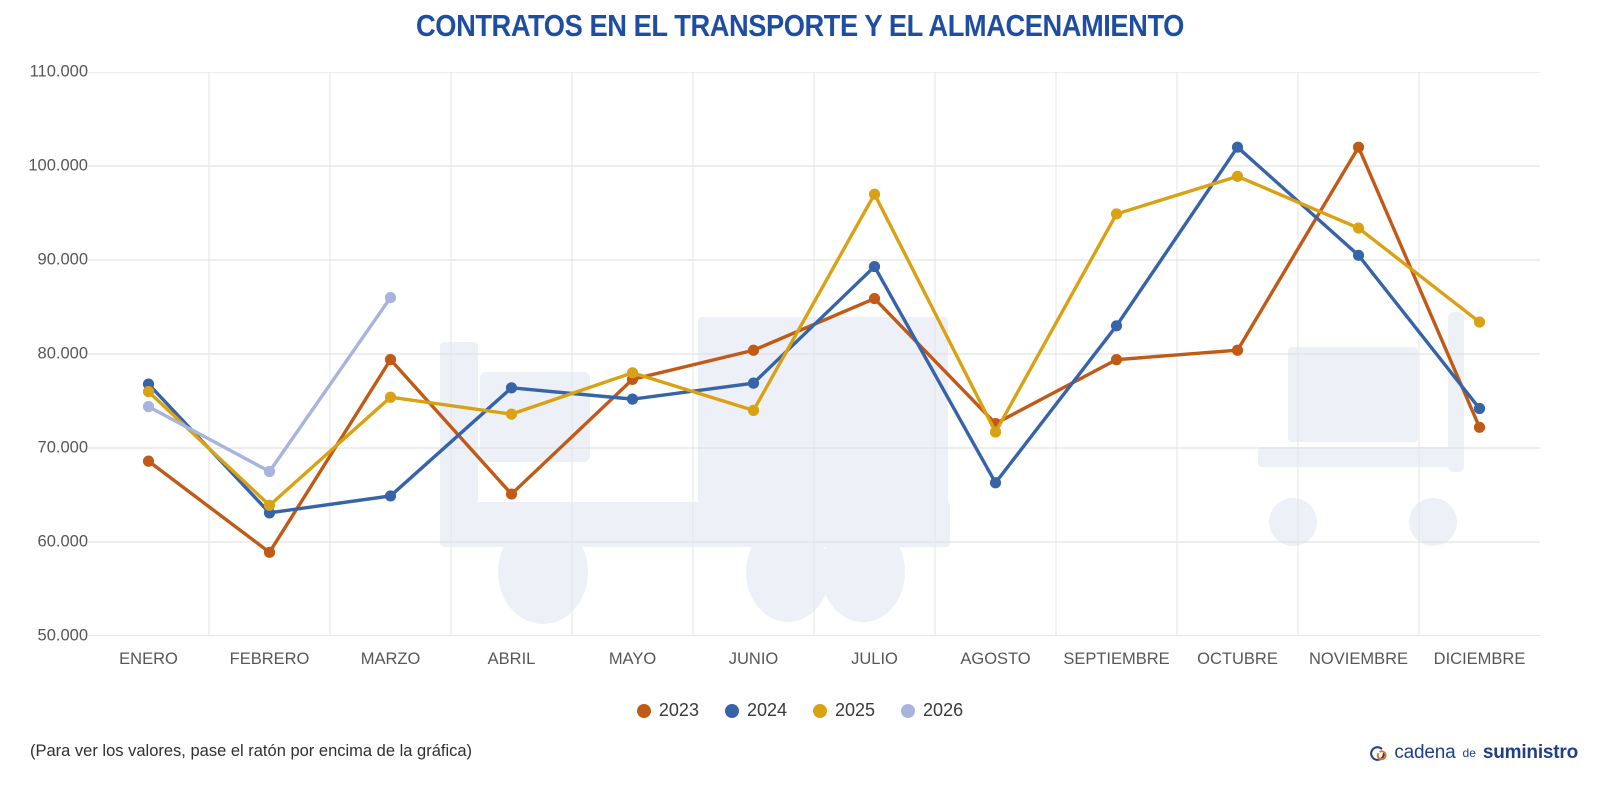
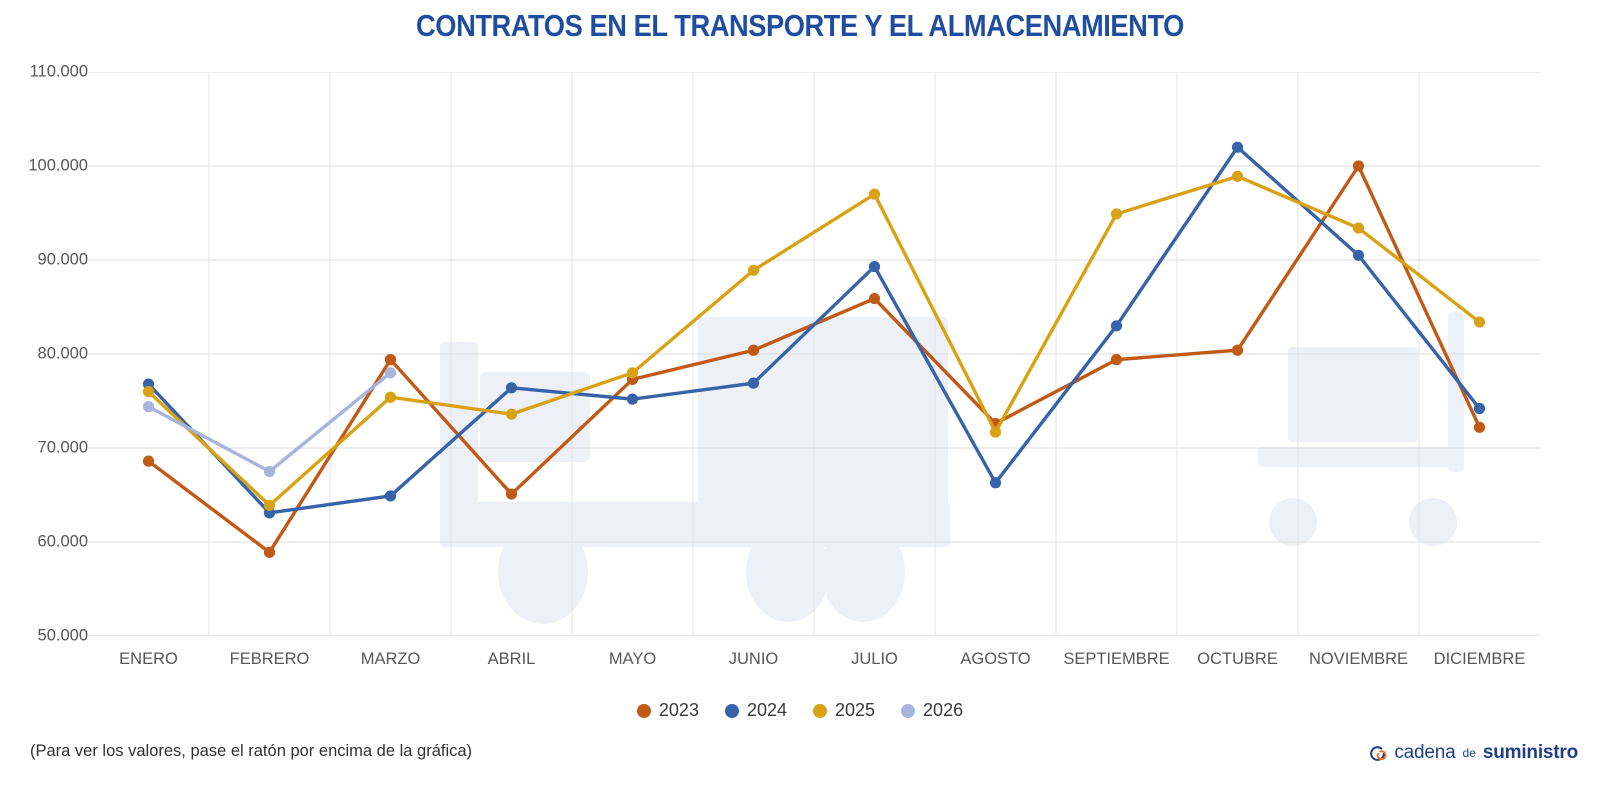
2026/MARZO: 86000 -> 78000
2025/JUNIO: 74000 -> 89000
2023/NOVIEMBRE: 102000 -> 100000
